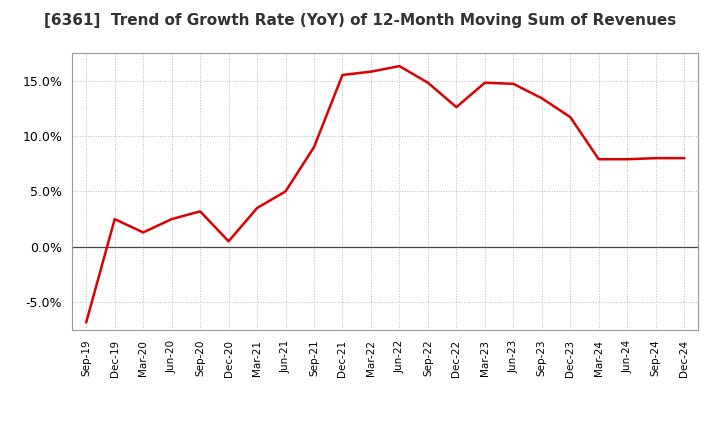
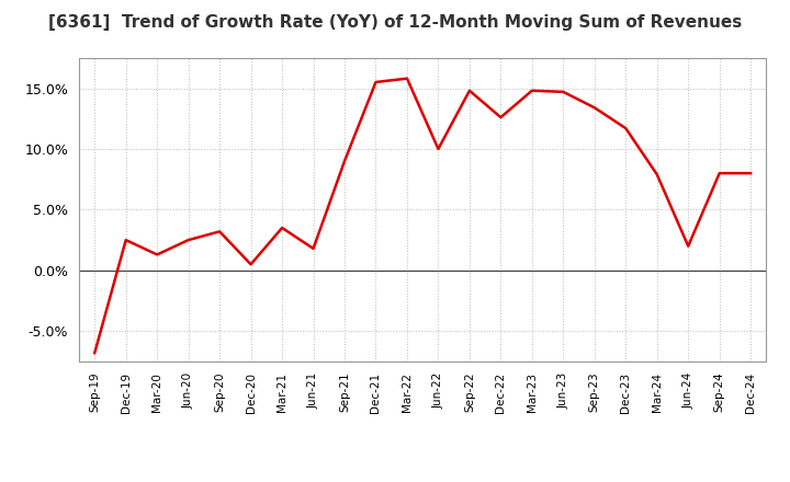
Jun-21: 5.0% -> 1.8%
Jun-22: 16.3% -> 10.0%
Jun-24: 7.9% -> 2.0%
